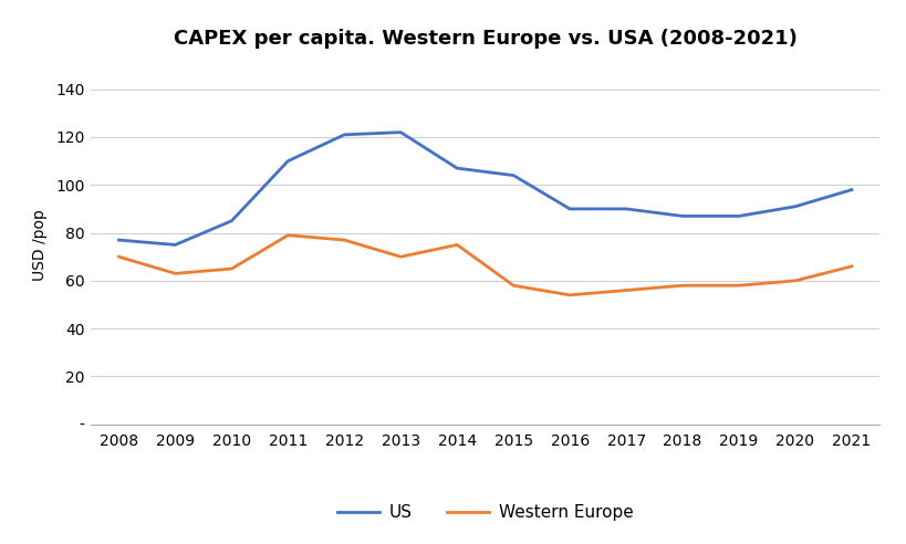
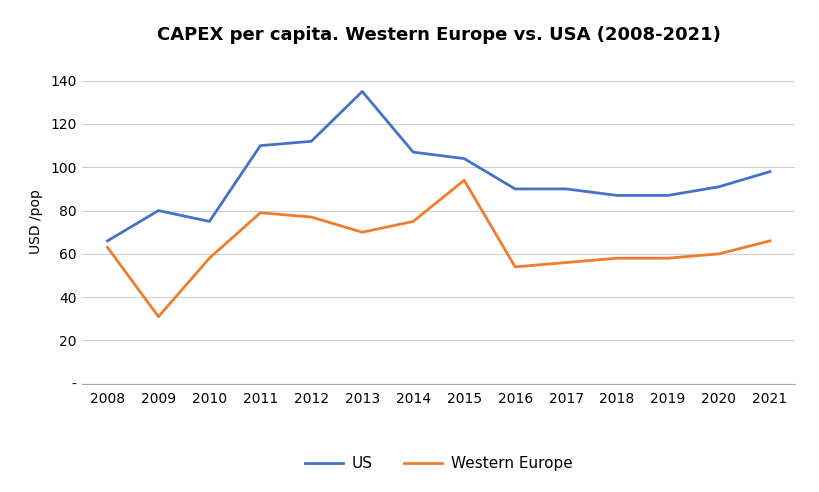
US/2008: 77 -> 66
Western Europe/2008: 70 -> 63
US/2009: 75 -> 80
Western Europe/2009: 63 -> 31
US/2010: 85 -> 75
Western Europe/2010: 65 -> 58
US/2012: 121 -> 112
US/2013: 122 -> 135
Western Europe/2015: 58 -> 94
